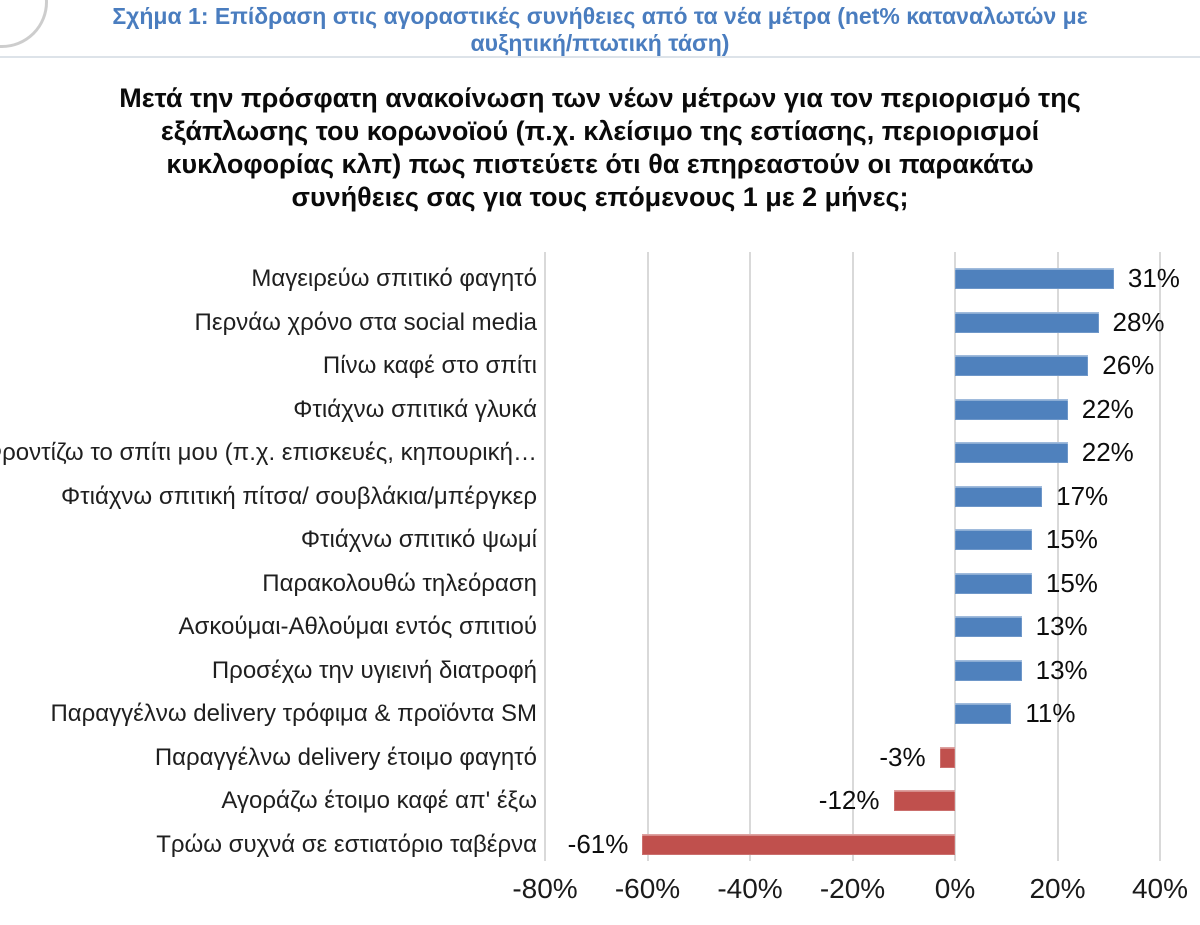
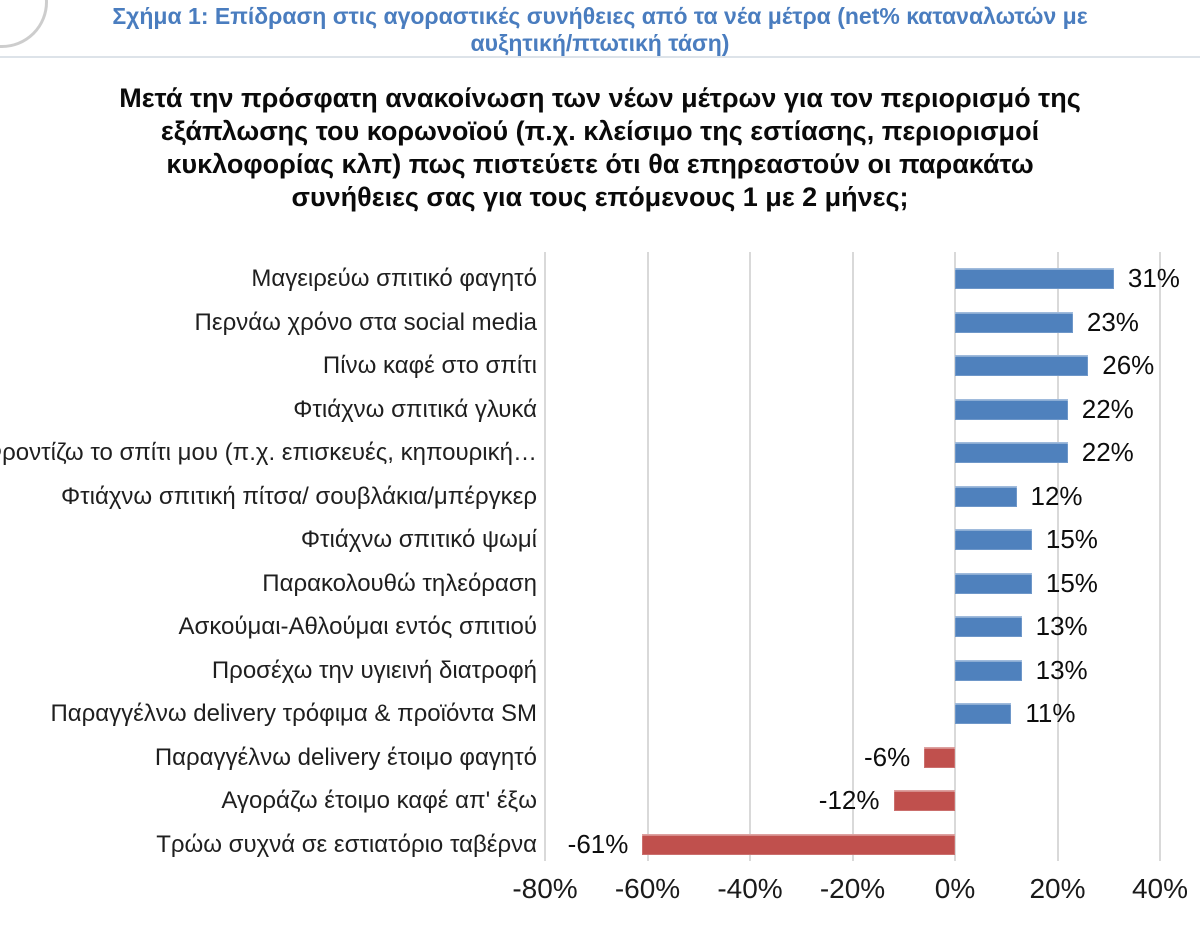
Περνάω χρόνο στα social media: 28% -> 23%
Φτιάχνω σπιτική πίτσα/ σουβλάκια/μπέργκερ: 17% -> 12%
Παραγγέλνω delivery έτοιμο φαγητό: -3% -> -6%
